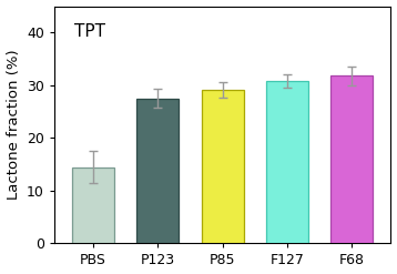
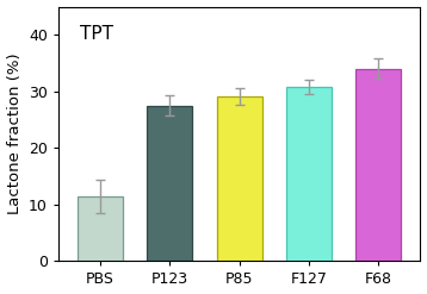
PBS: 14.5 -> 11.5
F68: 31.8 -> 34.0
